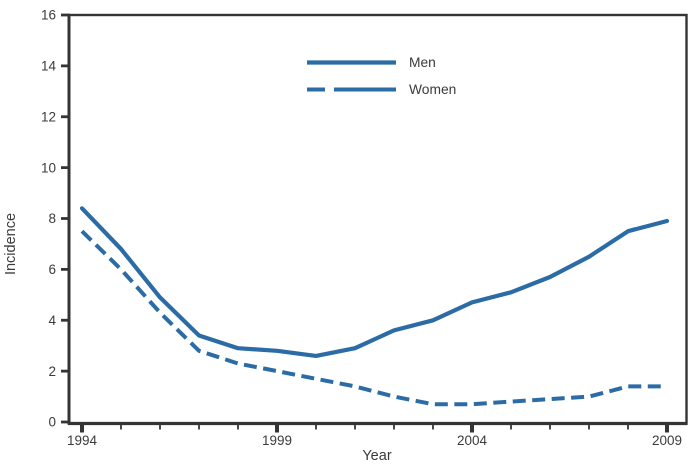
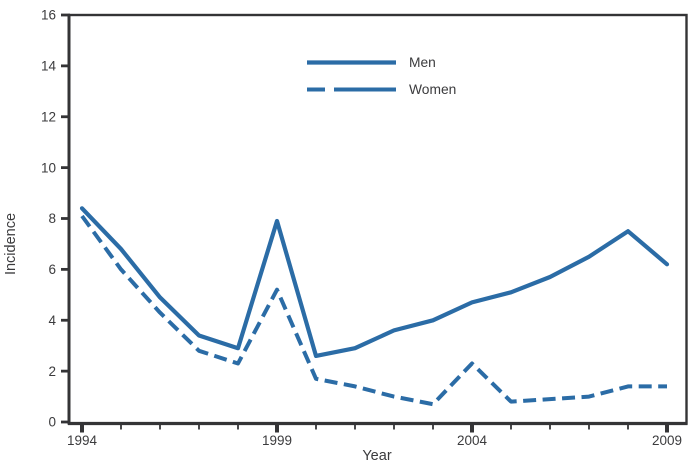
Women/1994: 7.5 -> 8.1
Men/1999: 2.8 -> 7.9
Women/1999: 2.0 -> 5.2
Women/2004: 0.7 -> 2.3
Men/2009: 7.9 -> 6.2
